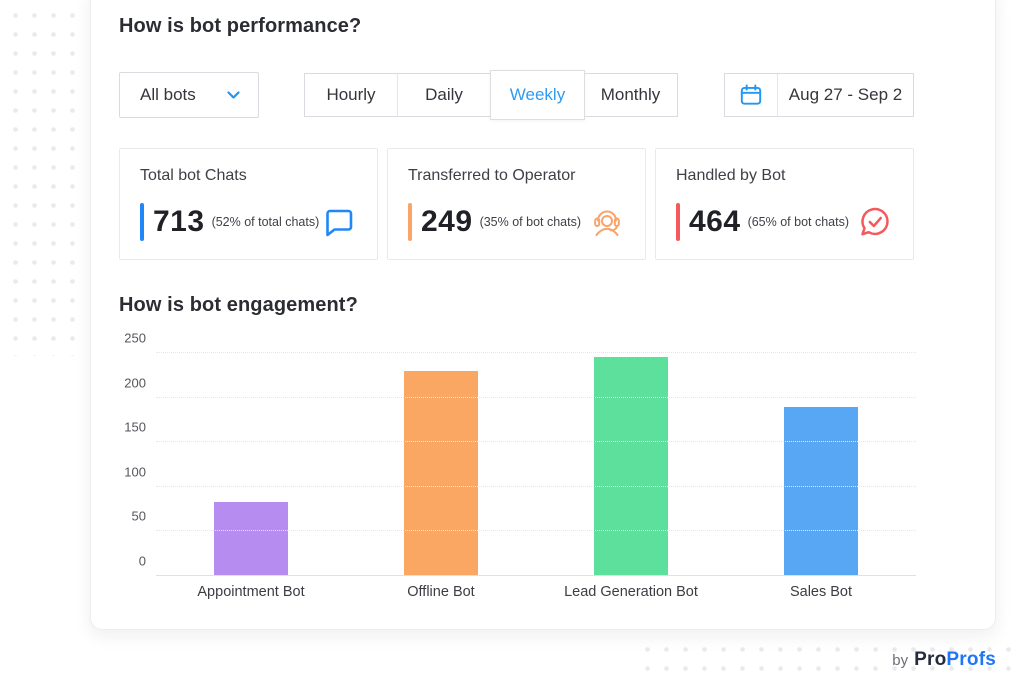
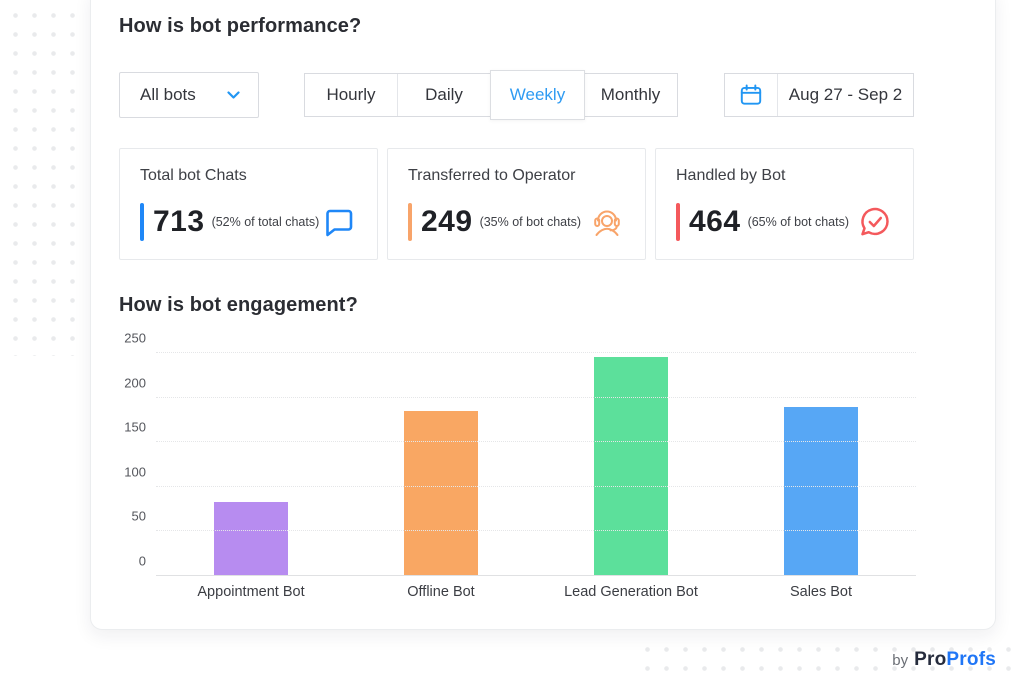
Offline Bot: 230 -> 180
